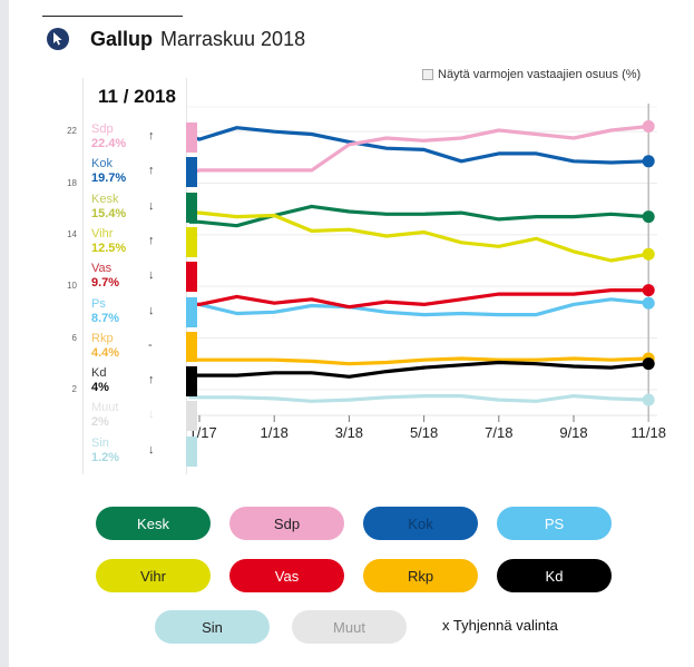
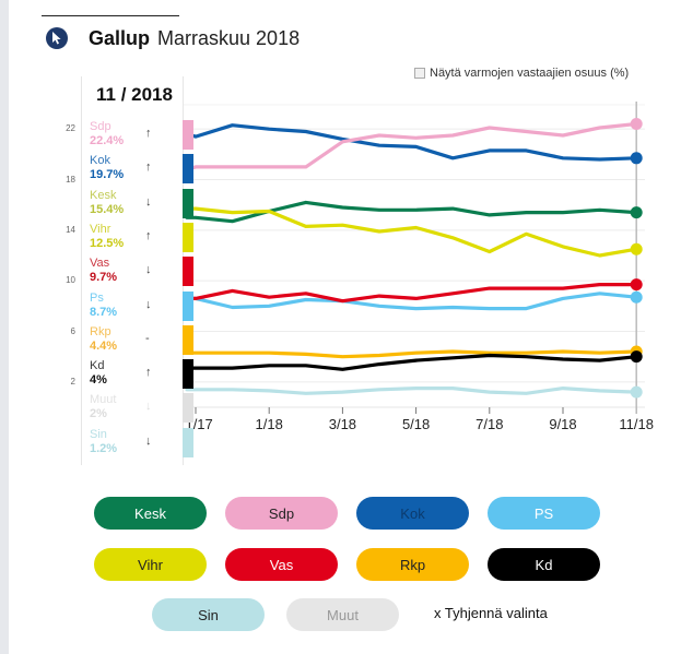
Vihr/7/18: 13.1 -> 12.3
